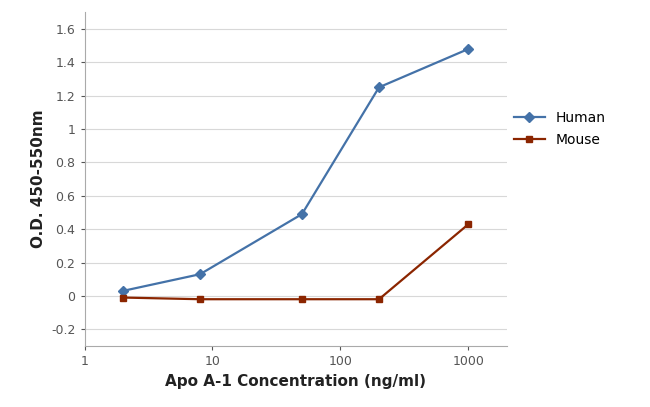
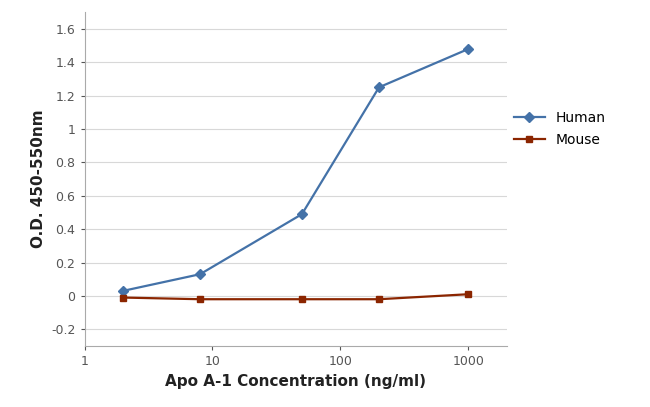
Mouse/1000: 0.43 -> 0.01
